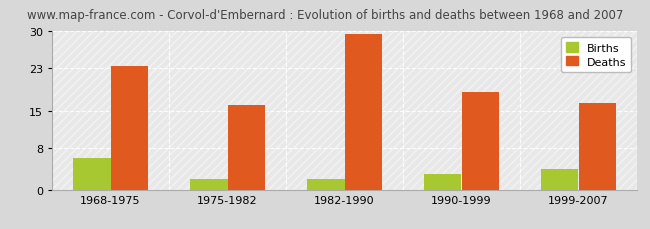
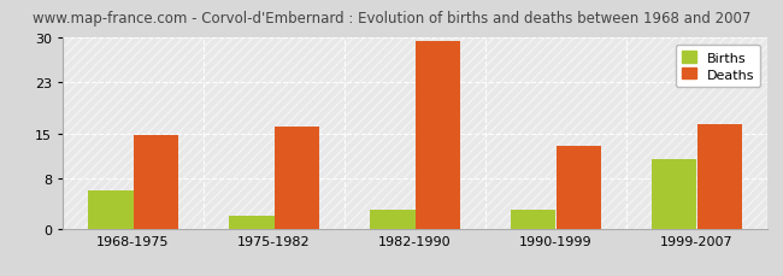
Deaths/1968-1975: 23.5 -> 14.8
Births/1982-1990: 2 -> 3
Deaths/1990-1999: 18.5 -> 13.0
Births/1999-2007: 4 -> 11
